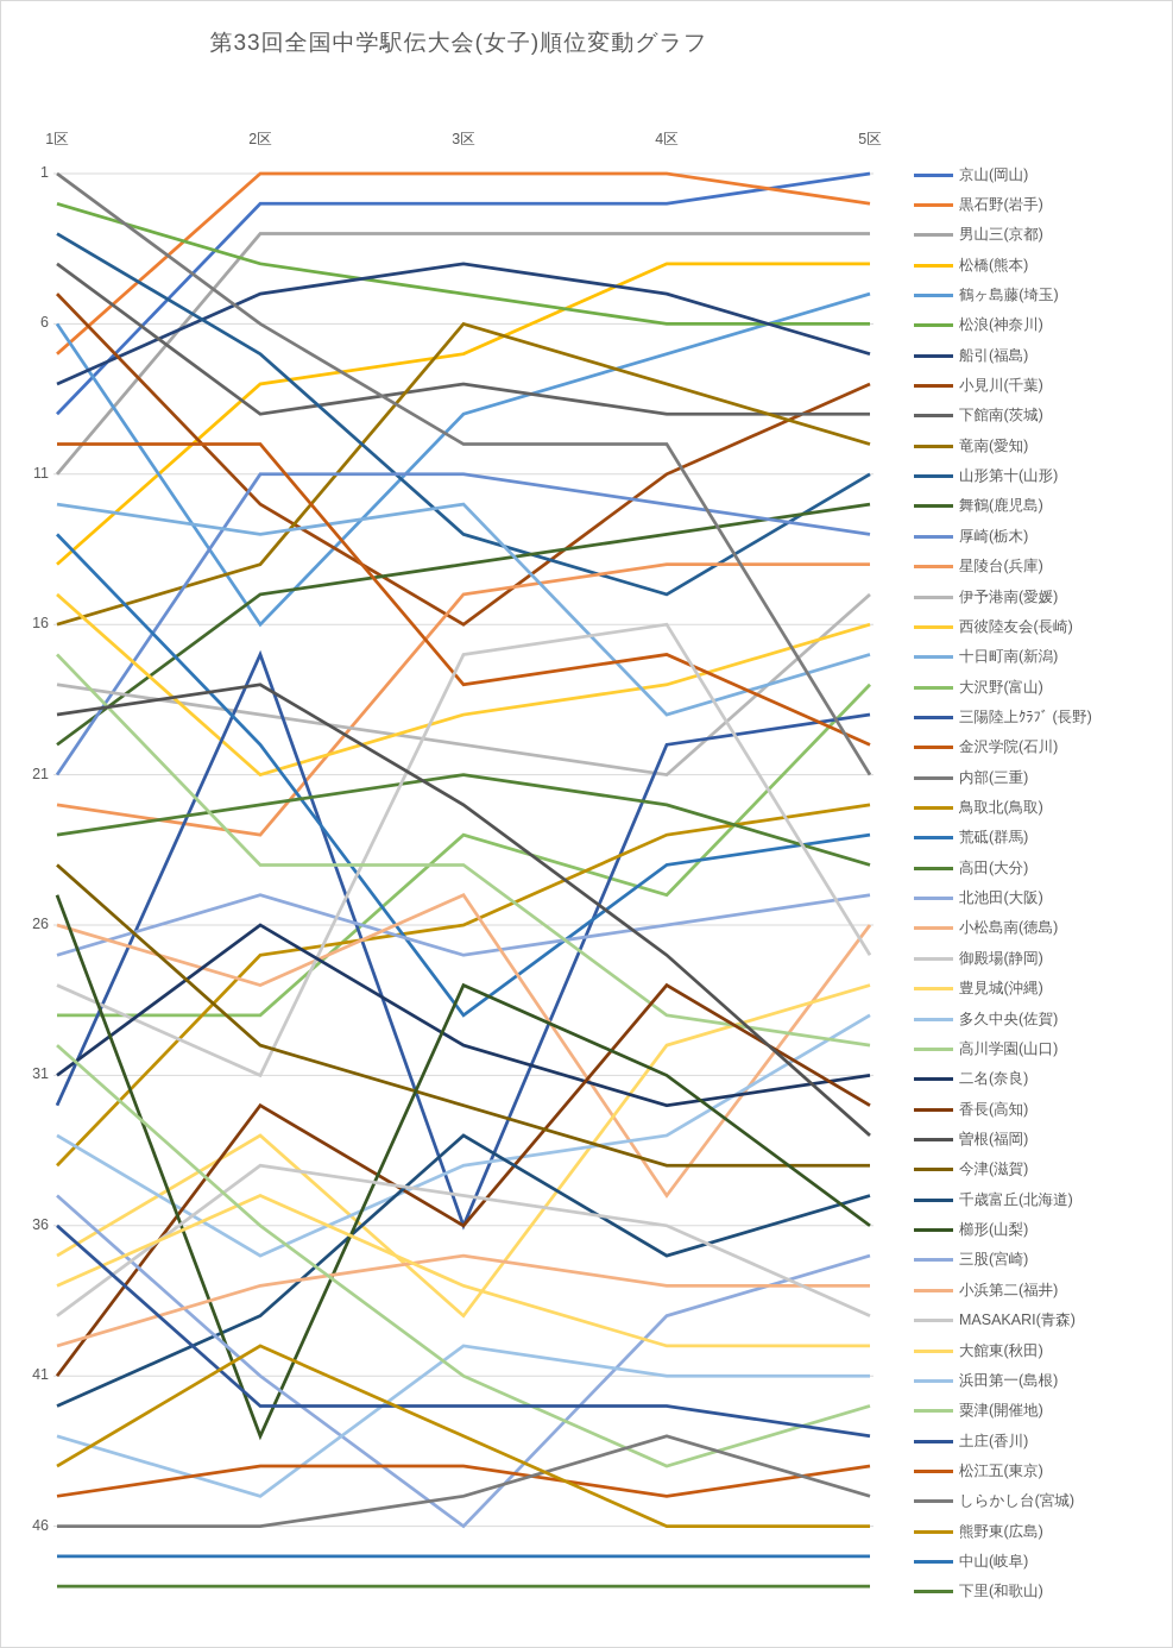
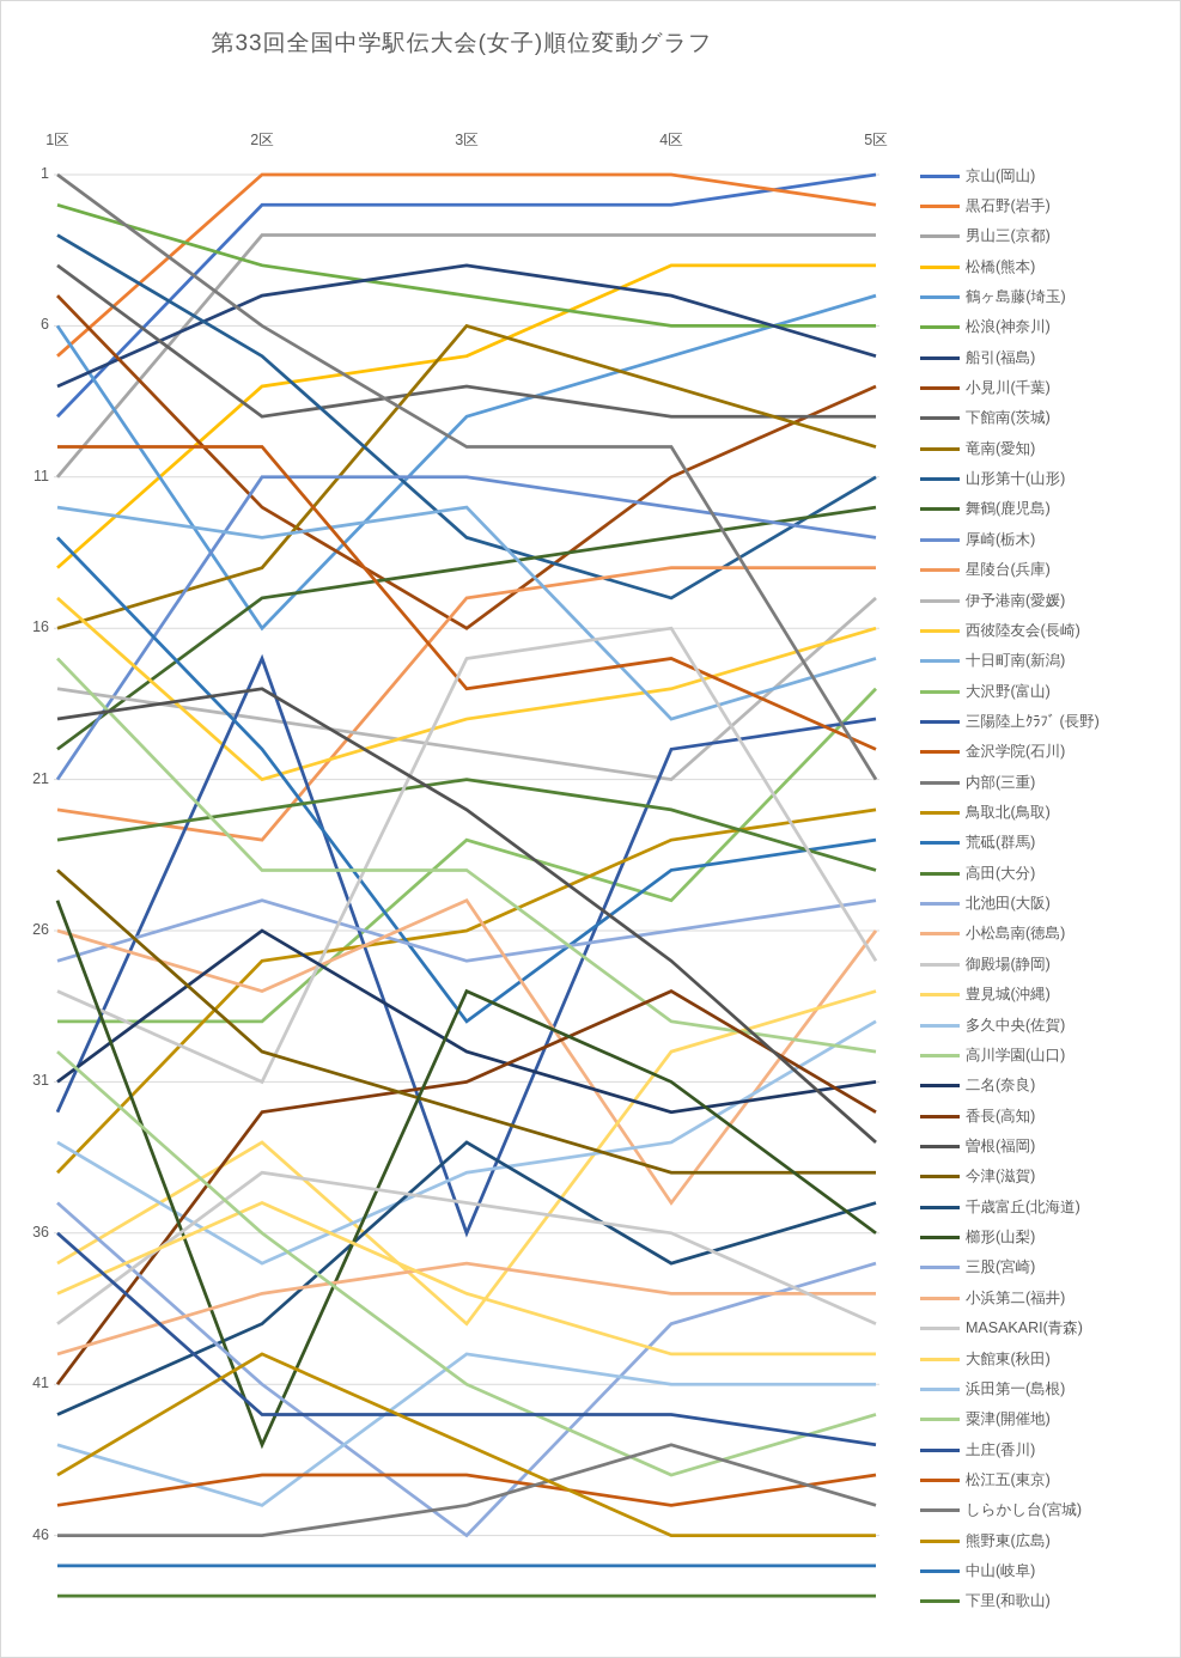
香長(高知)/3区: 36 -> 31
